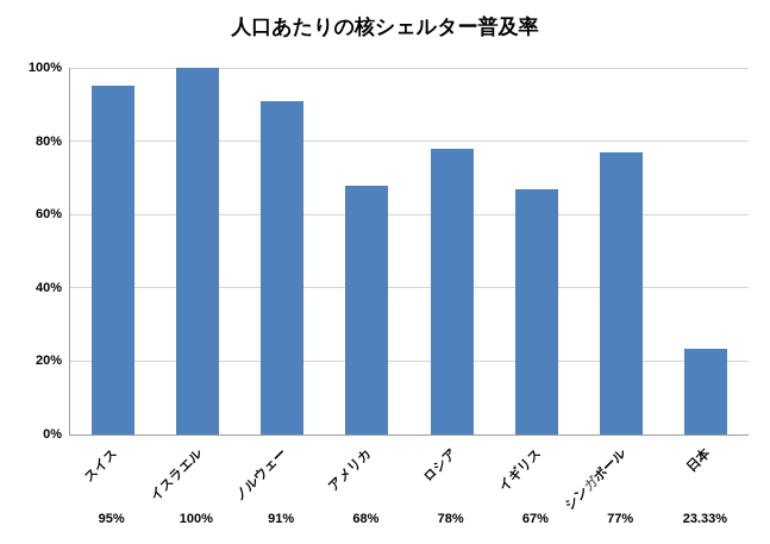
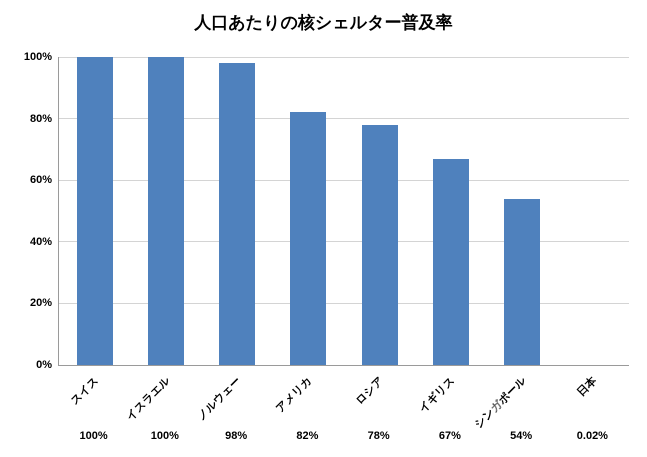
スイス: 95% -> 100%
ノルウェー: 91% -> 98%
アメリカ: 68% -> 82%
シンガポール: 77% -> 54%
日本: 23.33% -> 0.02%
